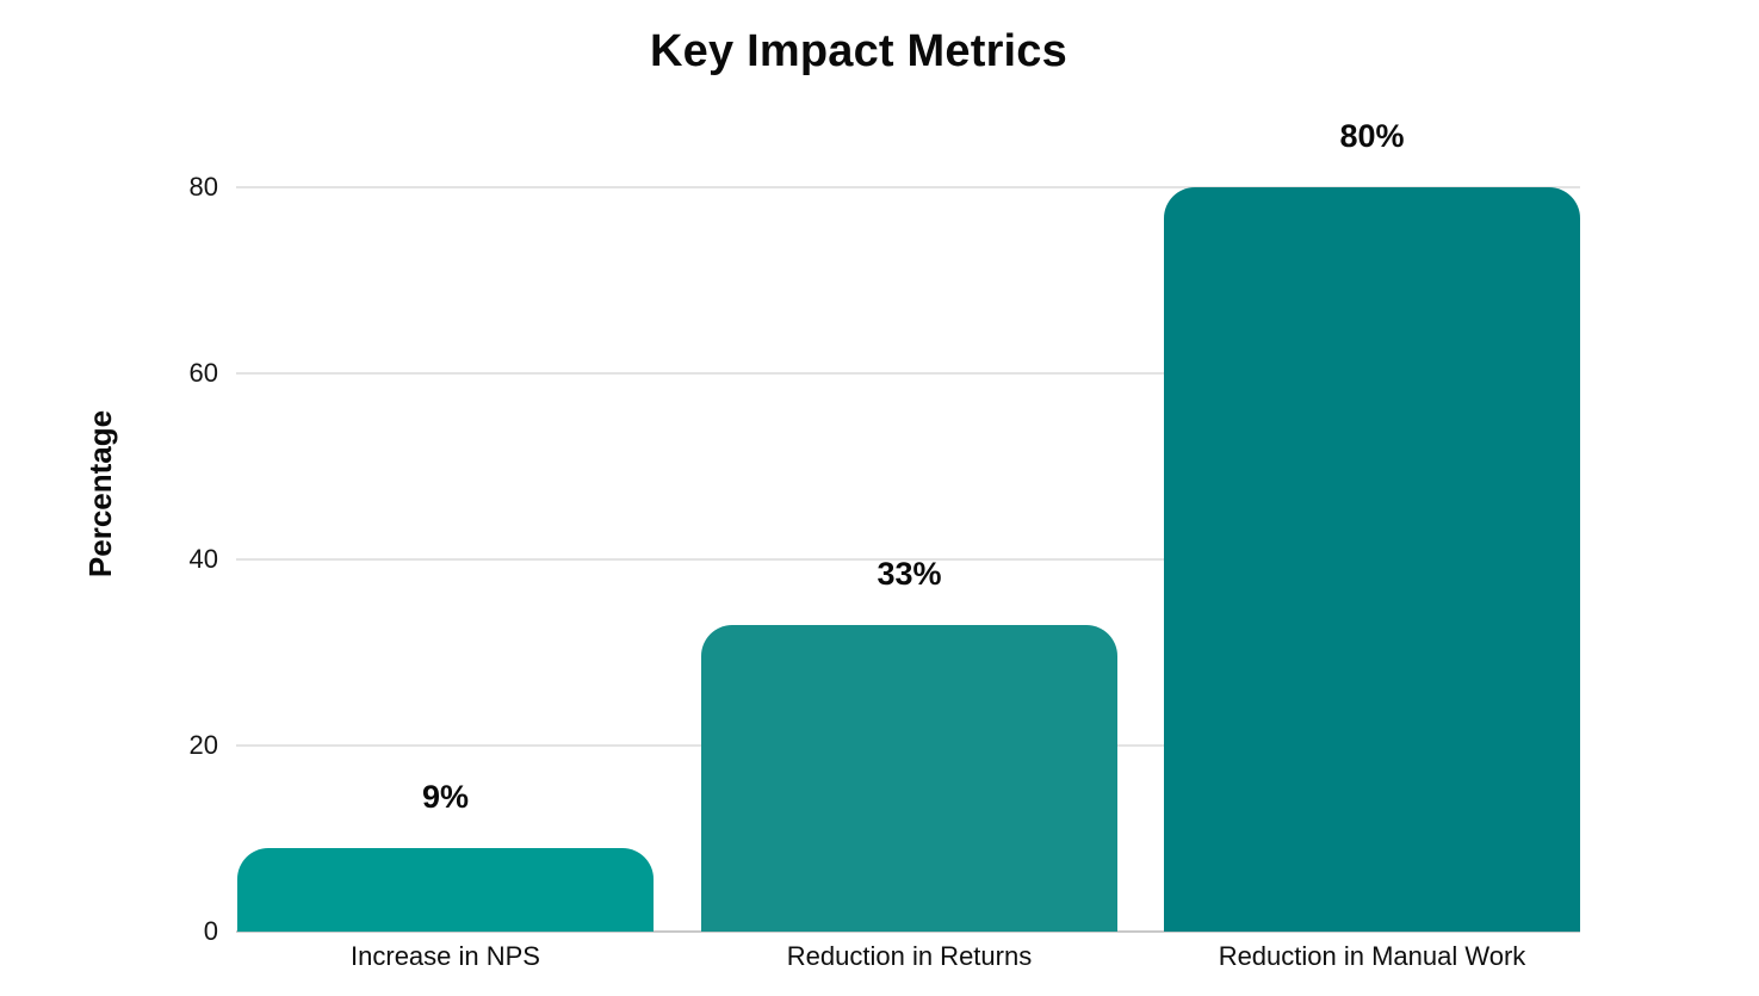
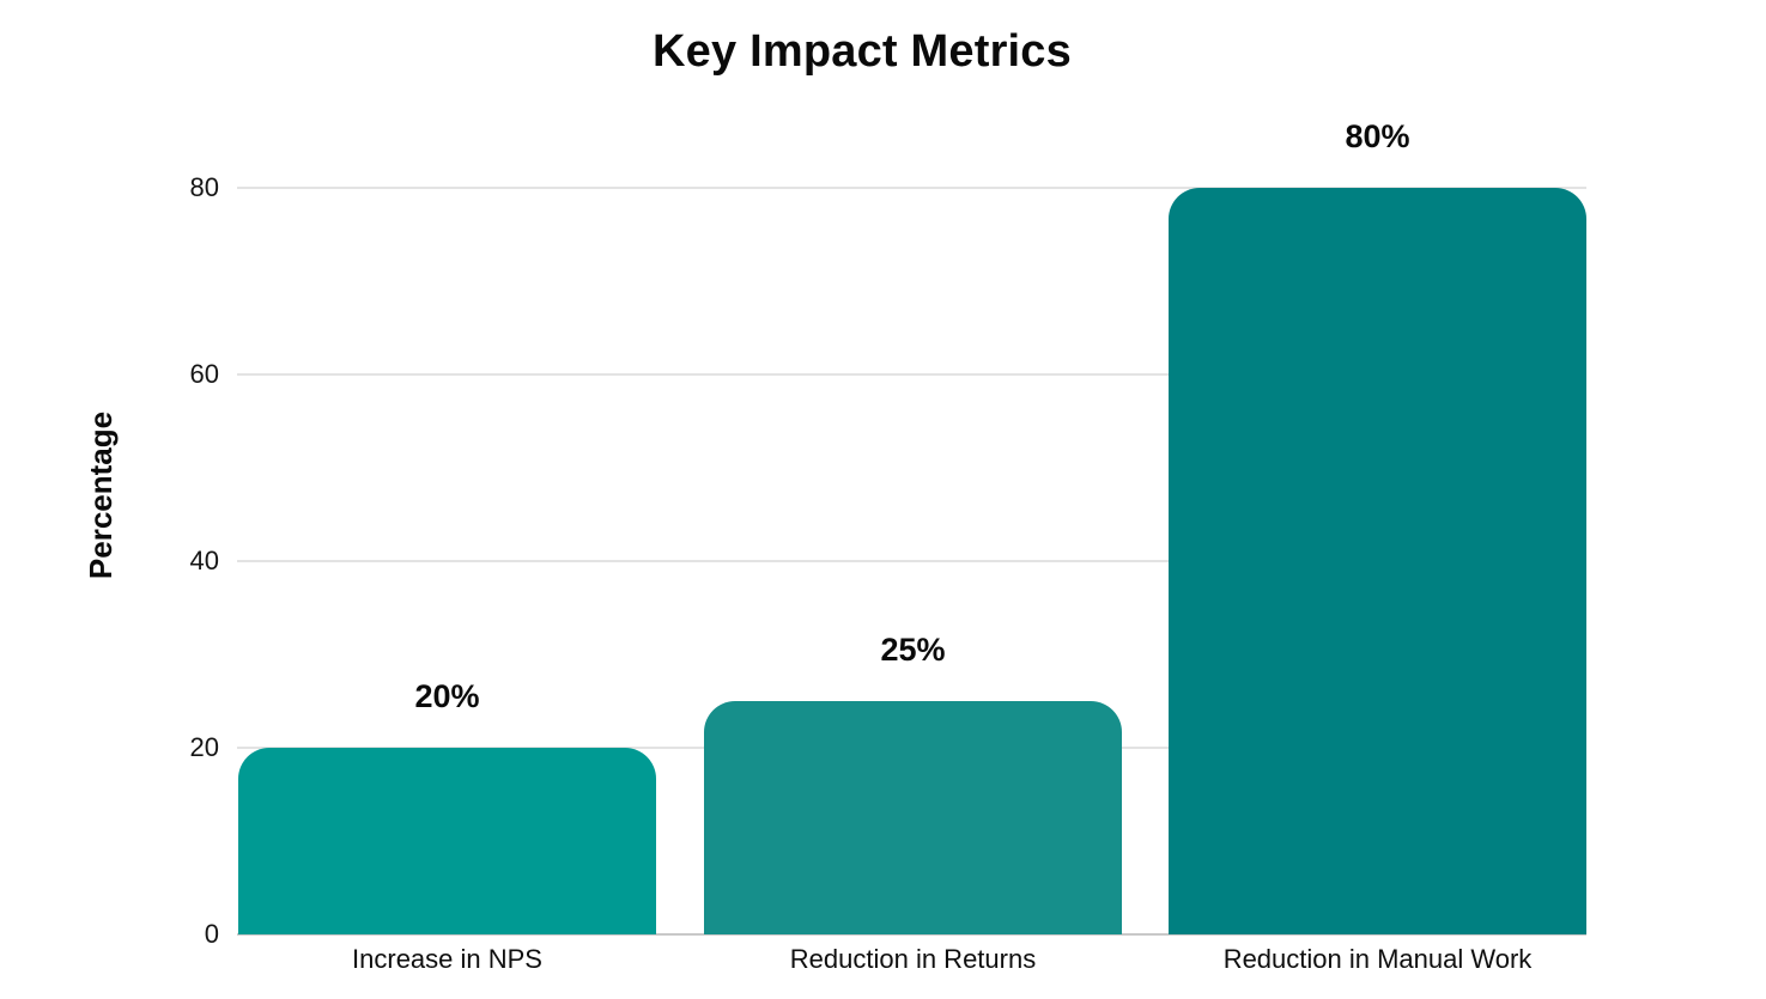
Increase in NPS: 9% -> 20%
Reduction in Returns: 33% -> 25%
